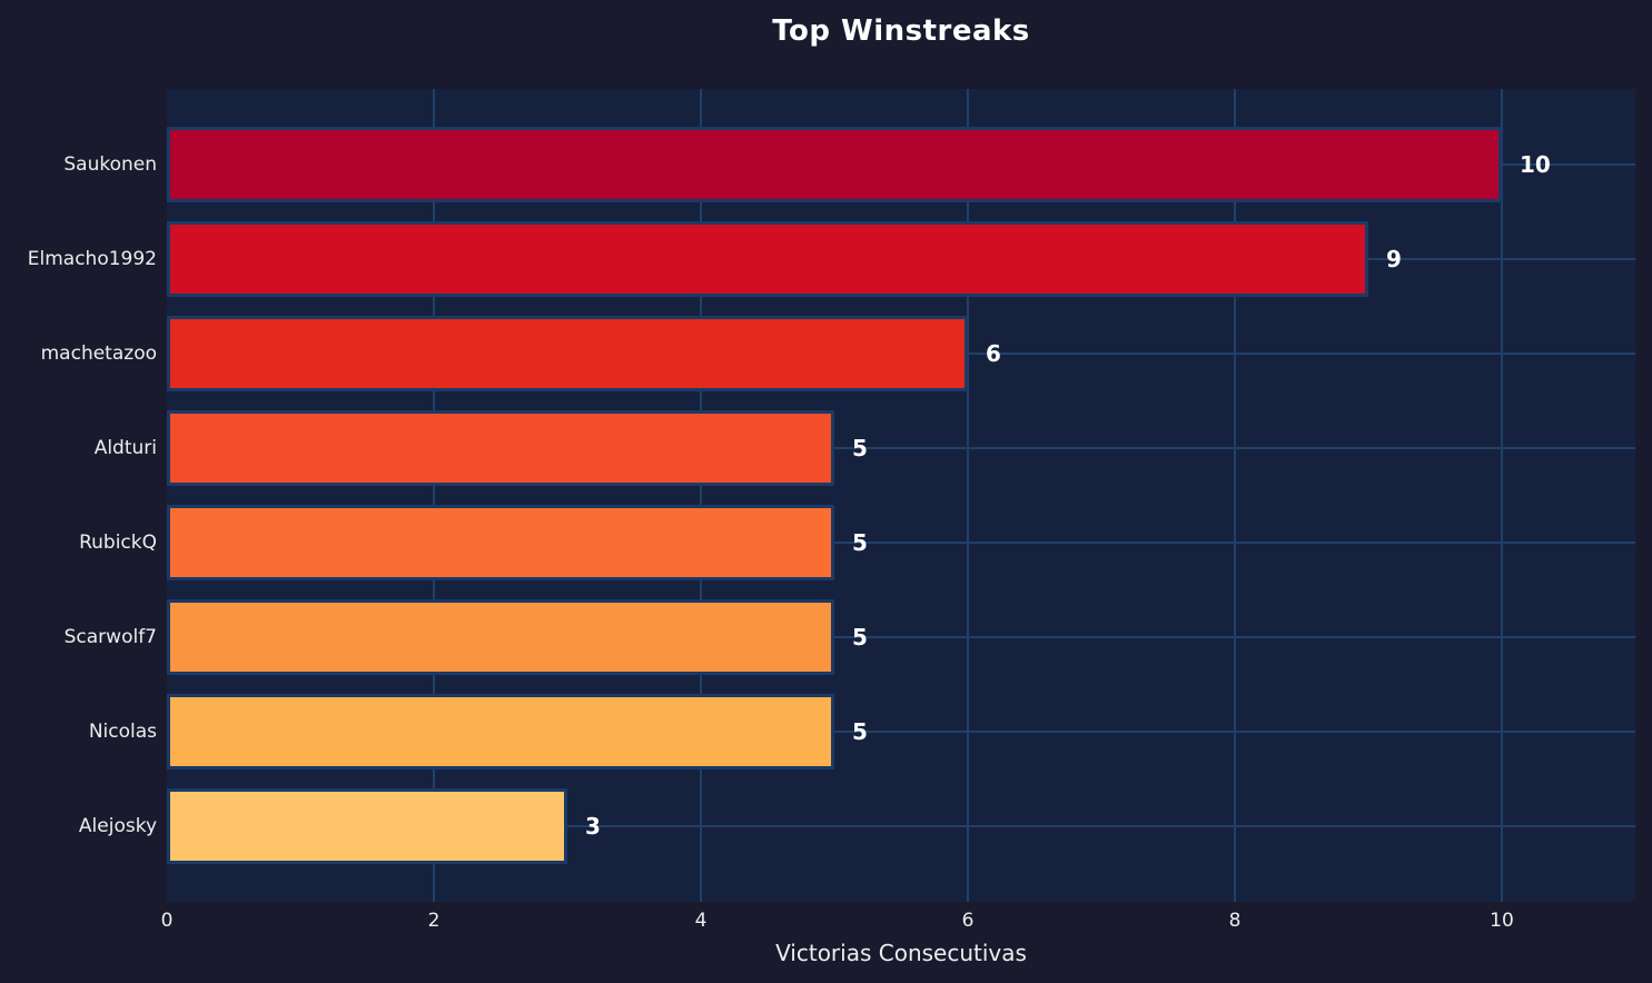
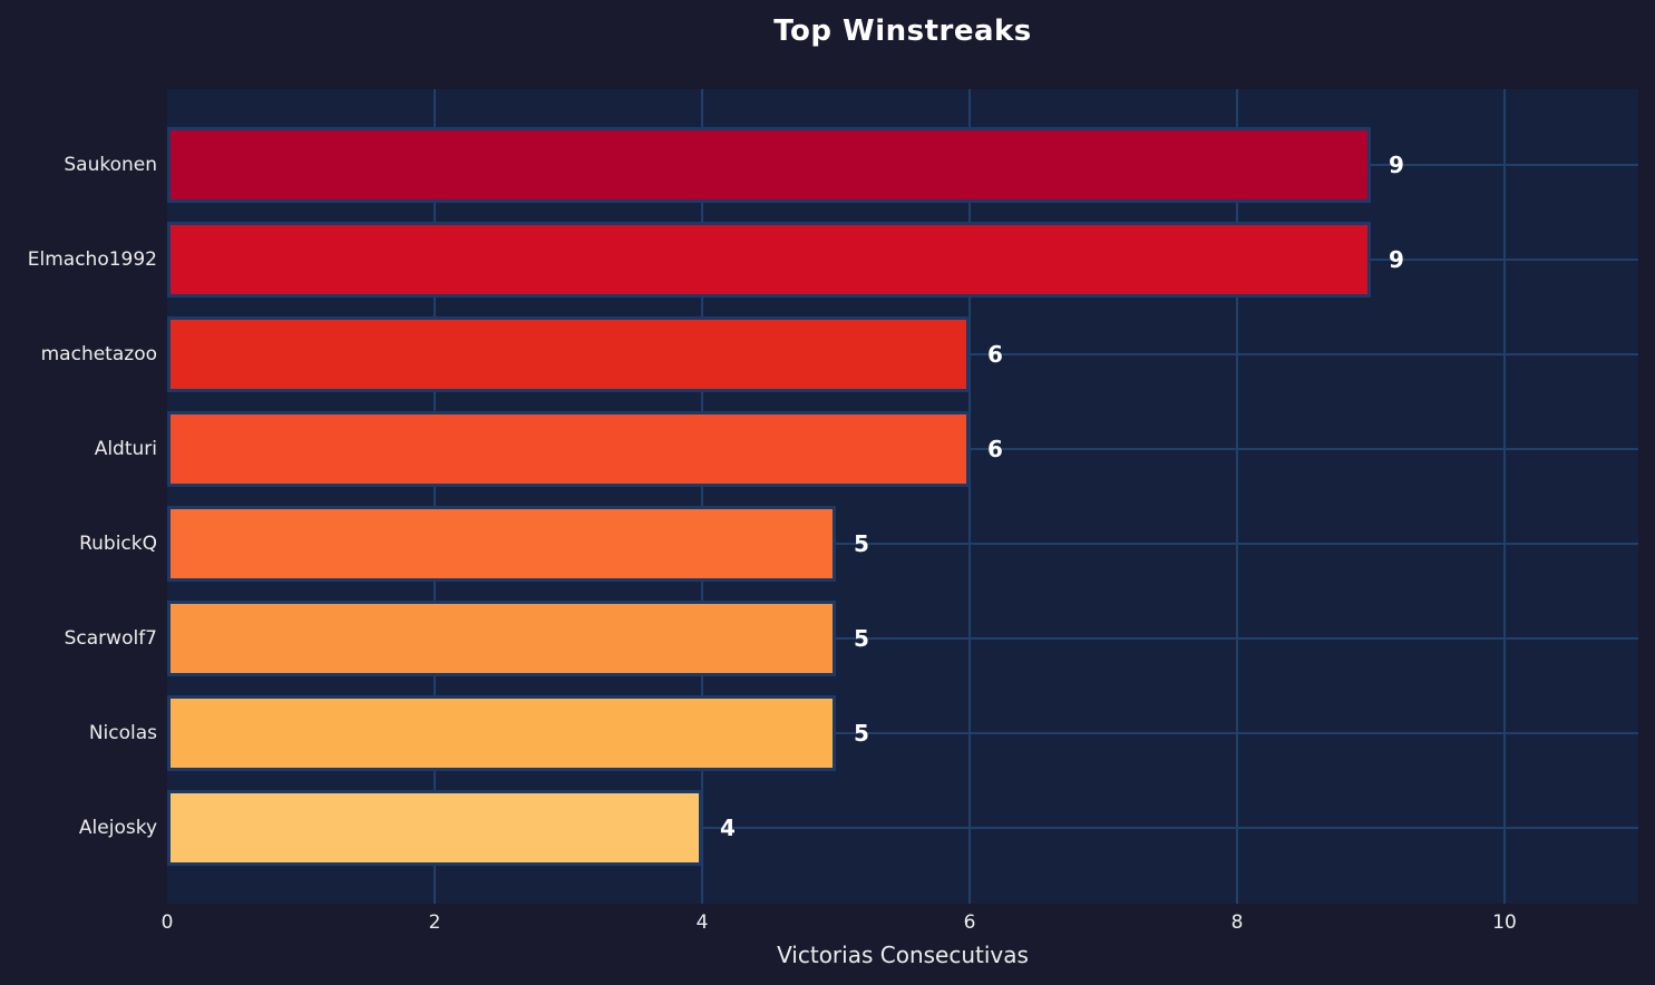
Saukonen: 10 -> 9
Aldturi: 5 -> 6
Alejosky: 3 -> 4
